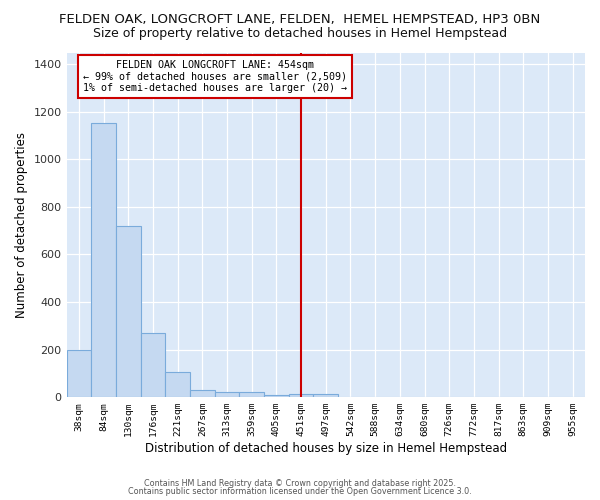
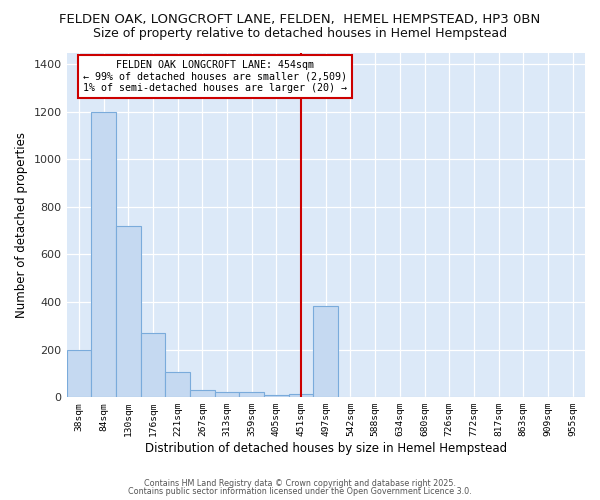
84sqm: 1155 -> 1200
497sqm: 12 -> 385
